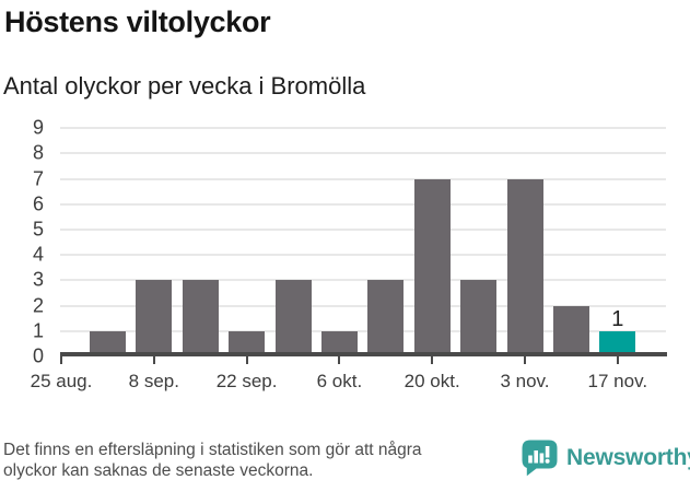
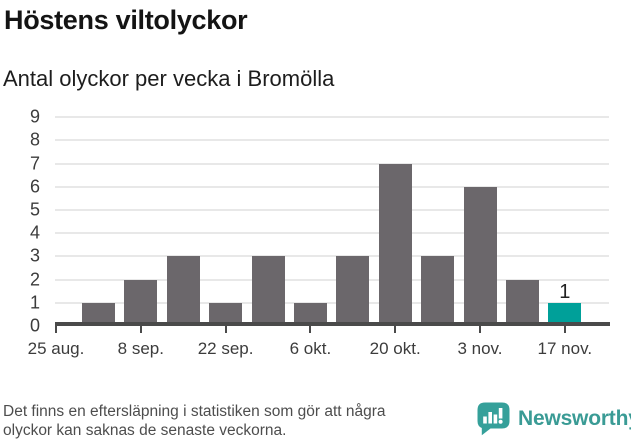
8 sep.: 3 -> 2
3 nov.: 7 -> 6
